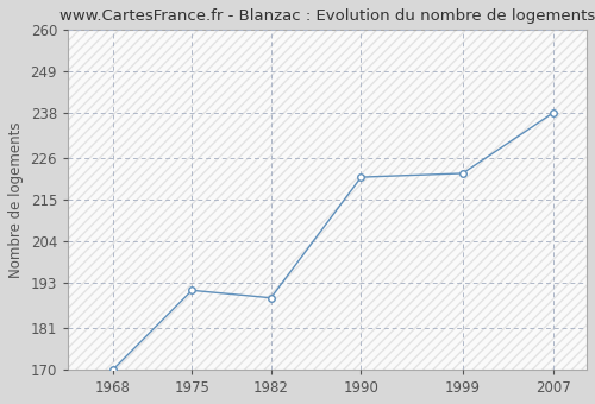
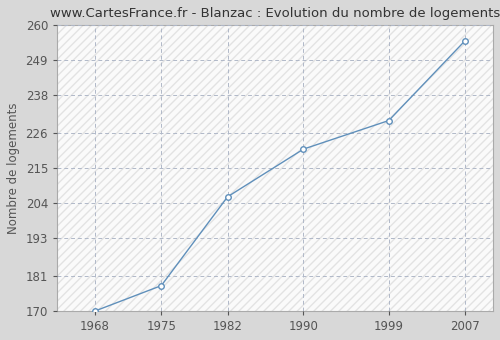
1975: 191 -> 178
1982: 189 -> 206
1999: 222 -> 230
2007: 238 -> 255
